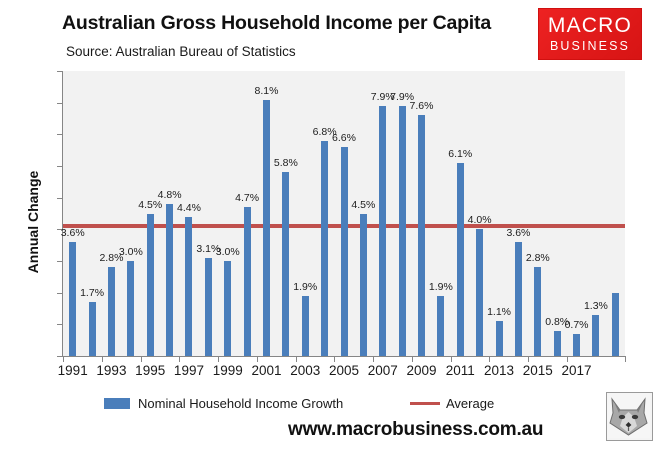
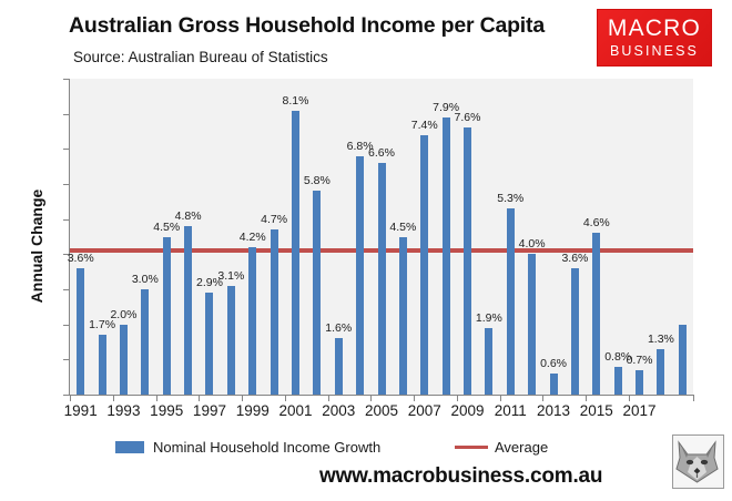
1993: 2.8% -> 2.0%
1997: 4.4% -> 2.9%
1999: 3.0% -> 4.2%
2003: 1.9% -> 1.6%
2007: 7.9% -> 7.4%
2011: 6.1% -> 5.3%
2013: 1.1% -> 0.6%
2015: 2.8% -> 4.6%
